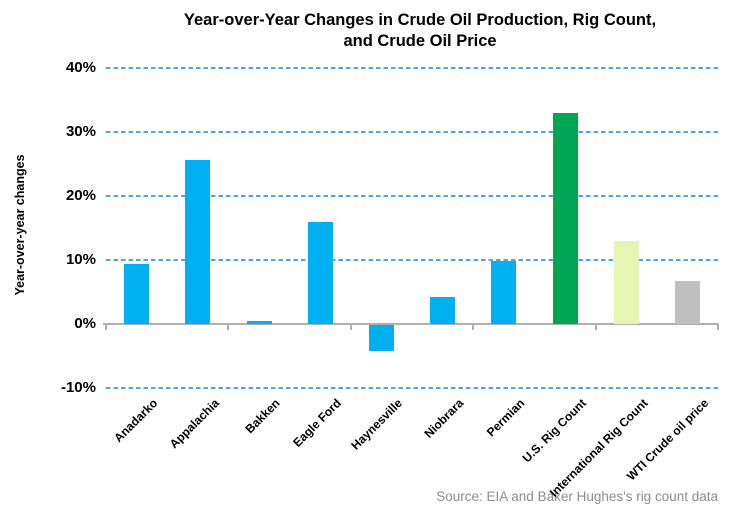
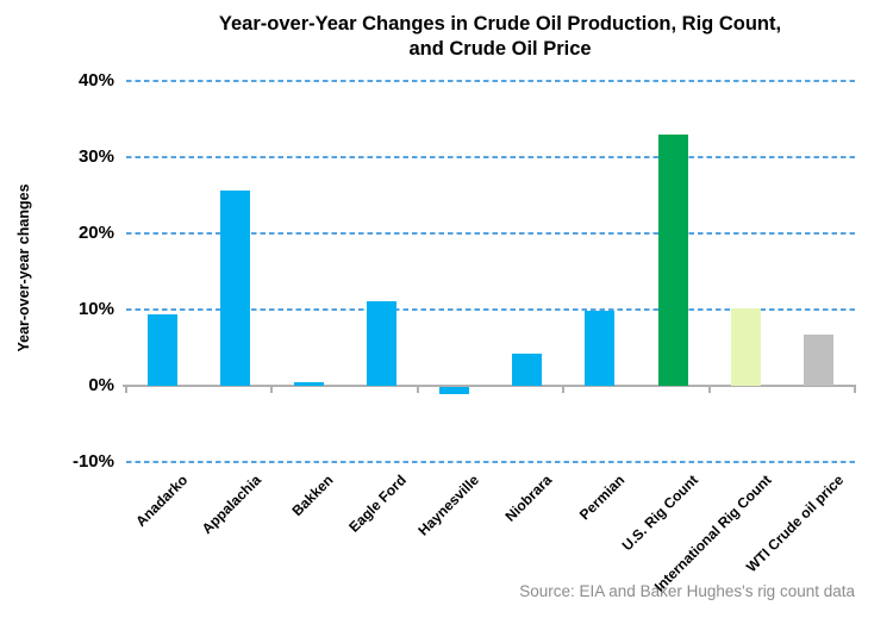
Eagle Ford: 16% -> 11%
Haynesville: -4% -> -1%
International Rig Count: 13% -> 10%
